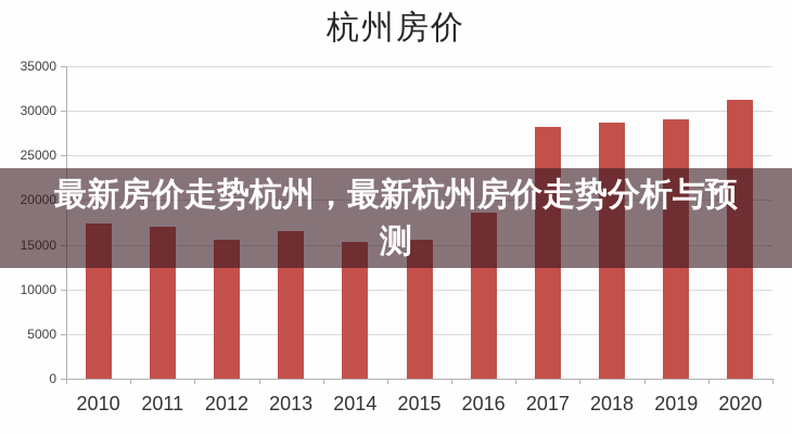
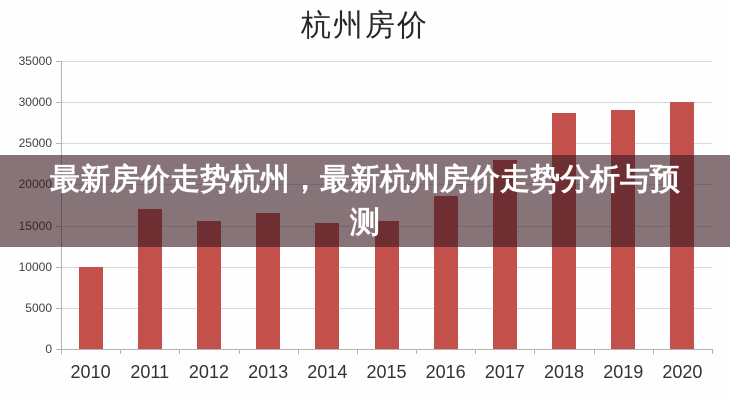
2010: 17000 -> 10000
2017: 28000 -> 23000
2020: 31000 -> 30000
